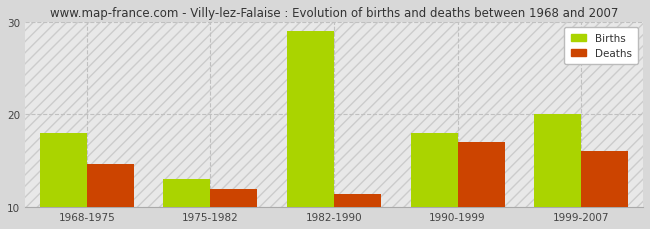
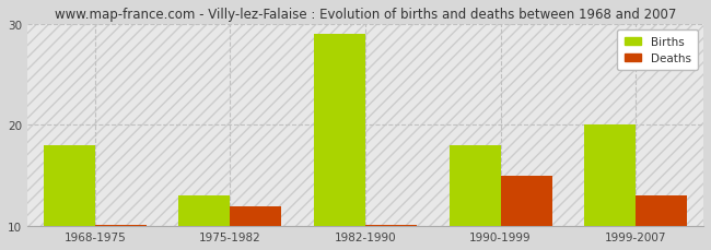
Deaths/1968-1975: 14.6 -> 10.2
Deaths/1982-1990: 11.4 -> 10.2
Deaths/1990-1999: 17.0 -> 15.0
Deaths/1999-2007: 16.0 -> 13.0
